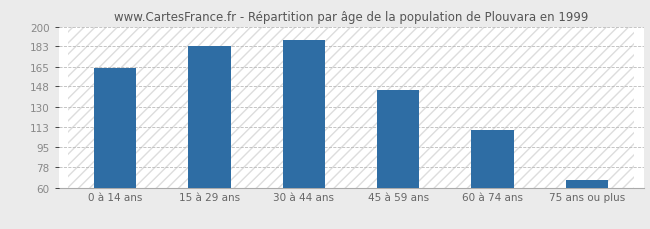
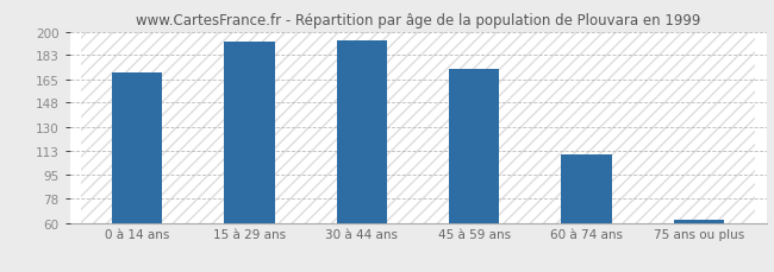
0 à 14 ans: 164 -> 170
15 à 29 ans: 183 -> 193
30 à 44 ans: 188 -> 194
45 à 59 ans: 145 -> 173
75 ans ou plus: 67 -> 62
